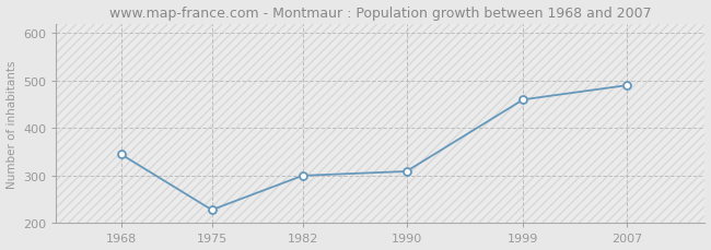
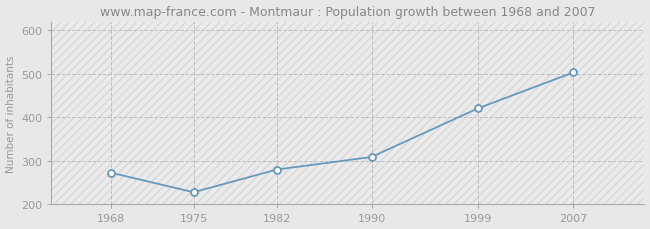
1968: 345 -> 273
1982: 300 -> 280
1999: 460 -> 421
2007: 490 -> 503
